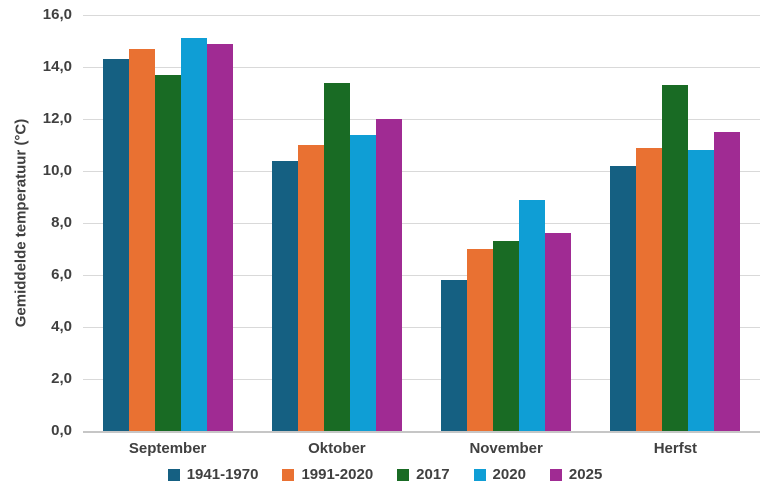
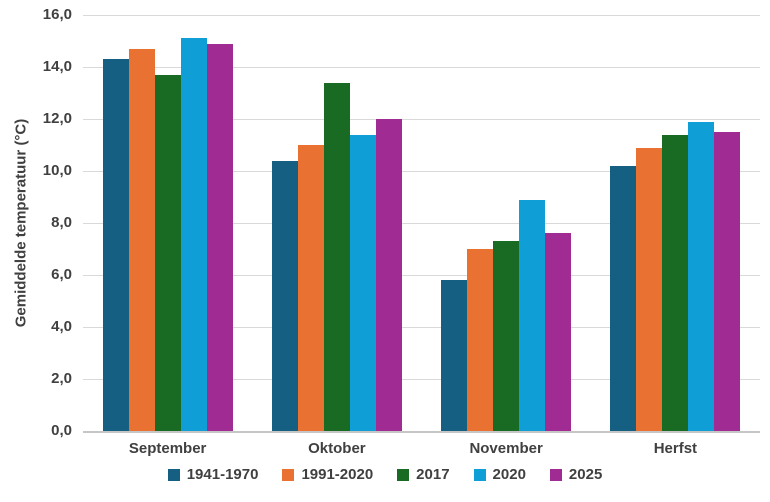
2017/Herfst: 13,3 -> 11,4
2020/Herfst: 10,8 -> 11,9
